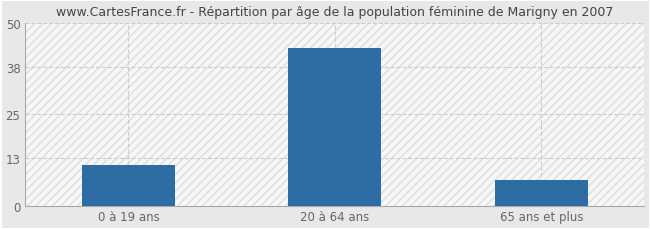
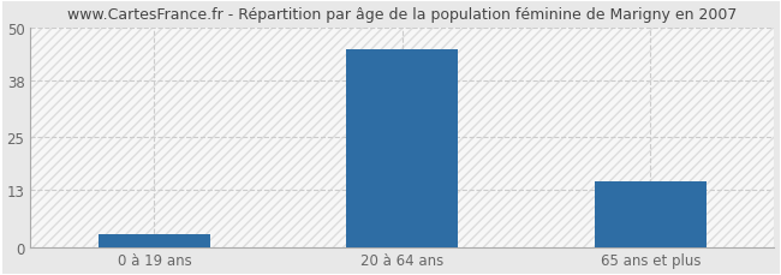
0 à 19 ans: 11 -> 3
20 à 64 ans: 43 -> 45
65 ans et plus: 7 -> 15
